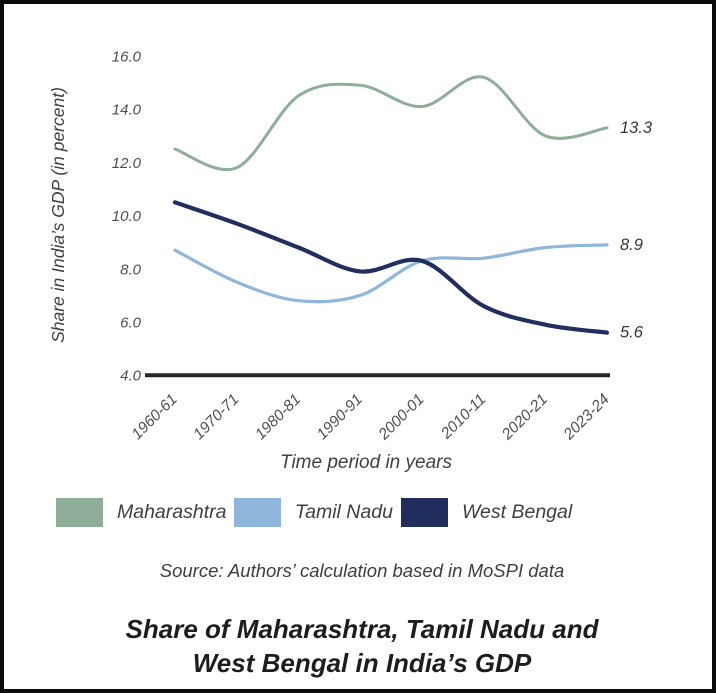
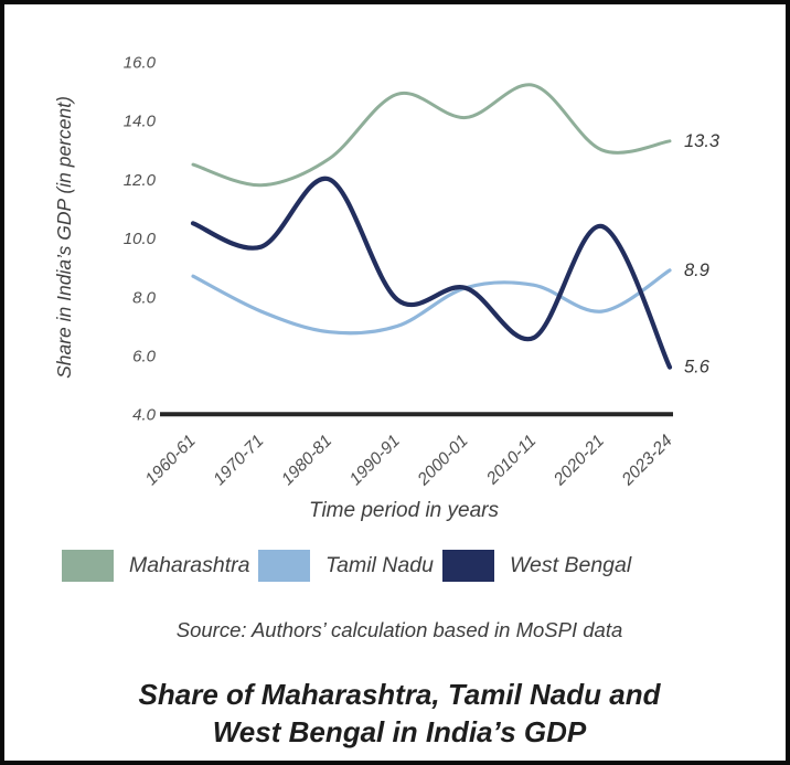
Maharashtra/1980-81: 14.5 -> 12.7
West Bengal/1980-81: 8.8 -> 12.0
Tamil Nadu/2020-21: 8.8 -> 7.5
West Bengal/2020-21: 5.9 -> 10.4
